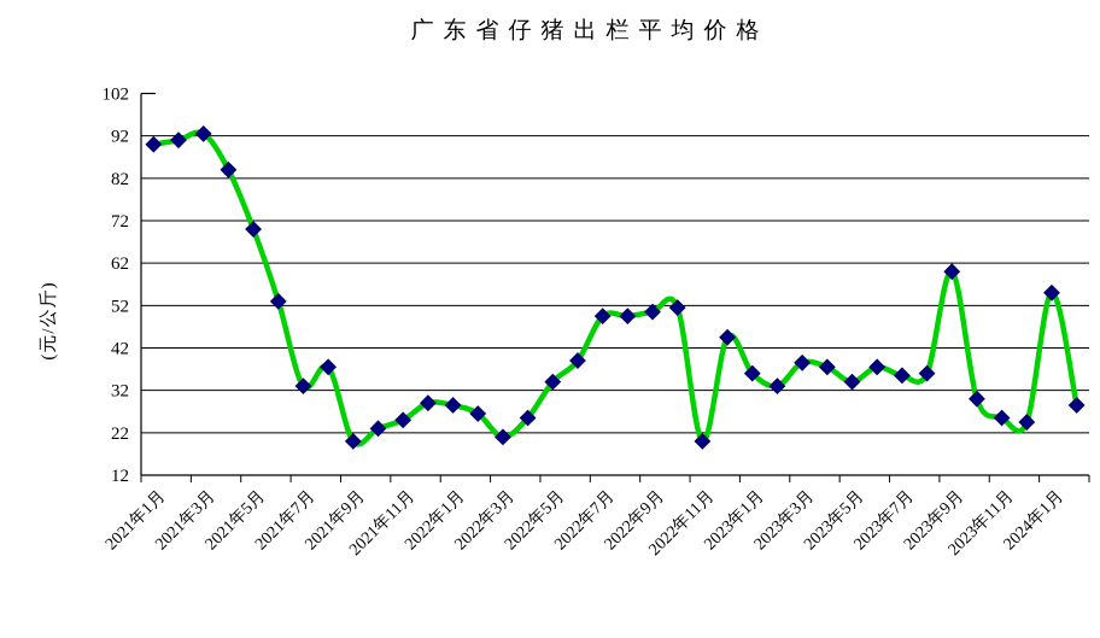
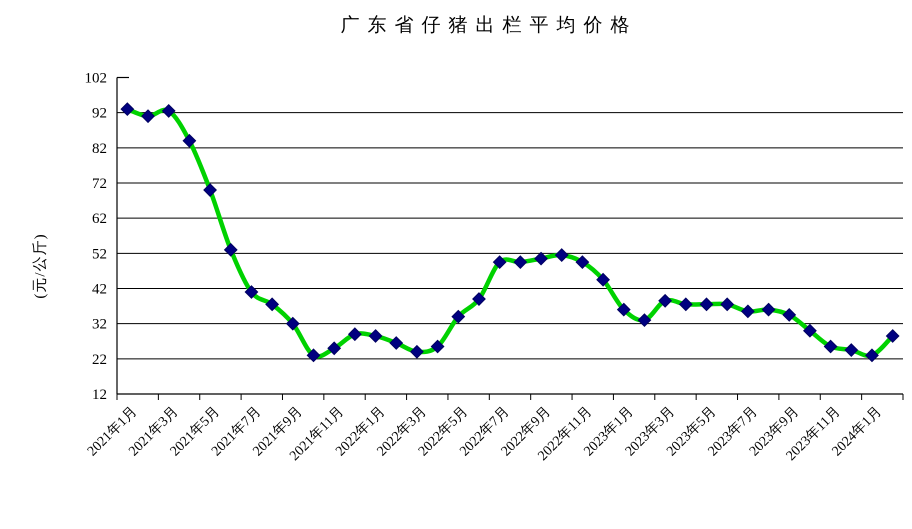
2021年1月: 90 -> 93
2021年7月: 33 -> 41
2021年9月: 20 -> 32
2022年3月: 21 -> 24
2022年11月: 20 -> 50
2023年5月: 34 -> 38
2023年9月: 60 -> 34
2024年1月: 55 -> 23
